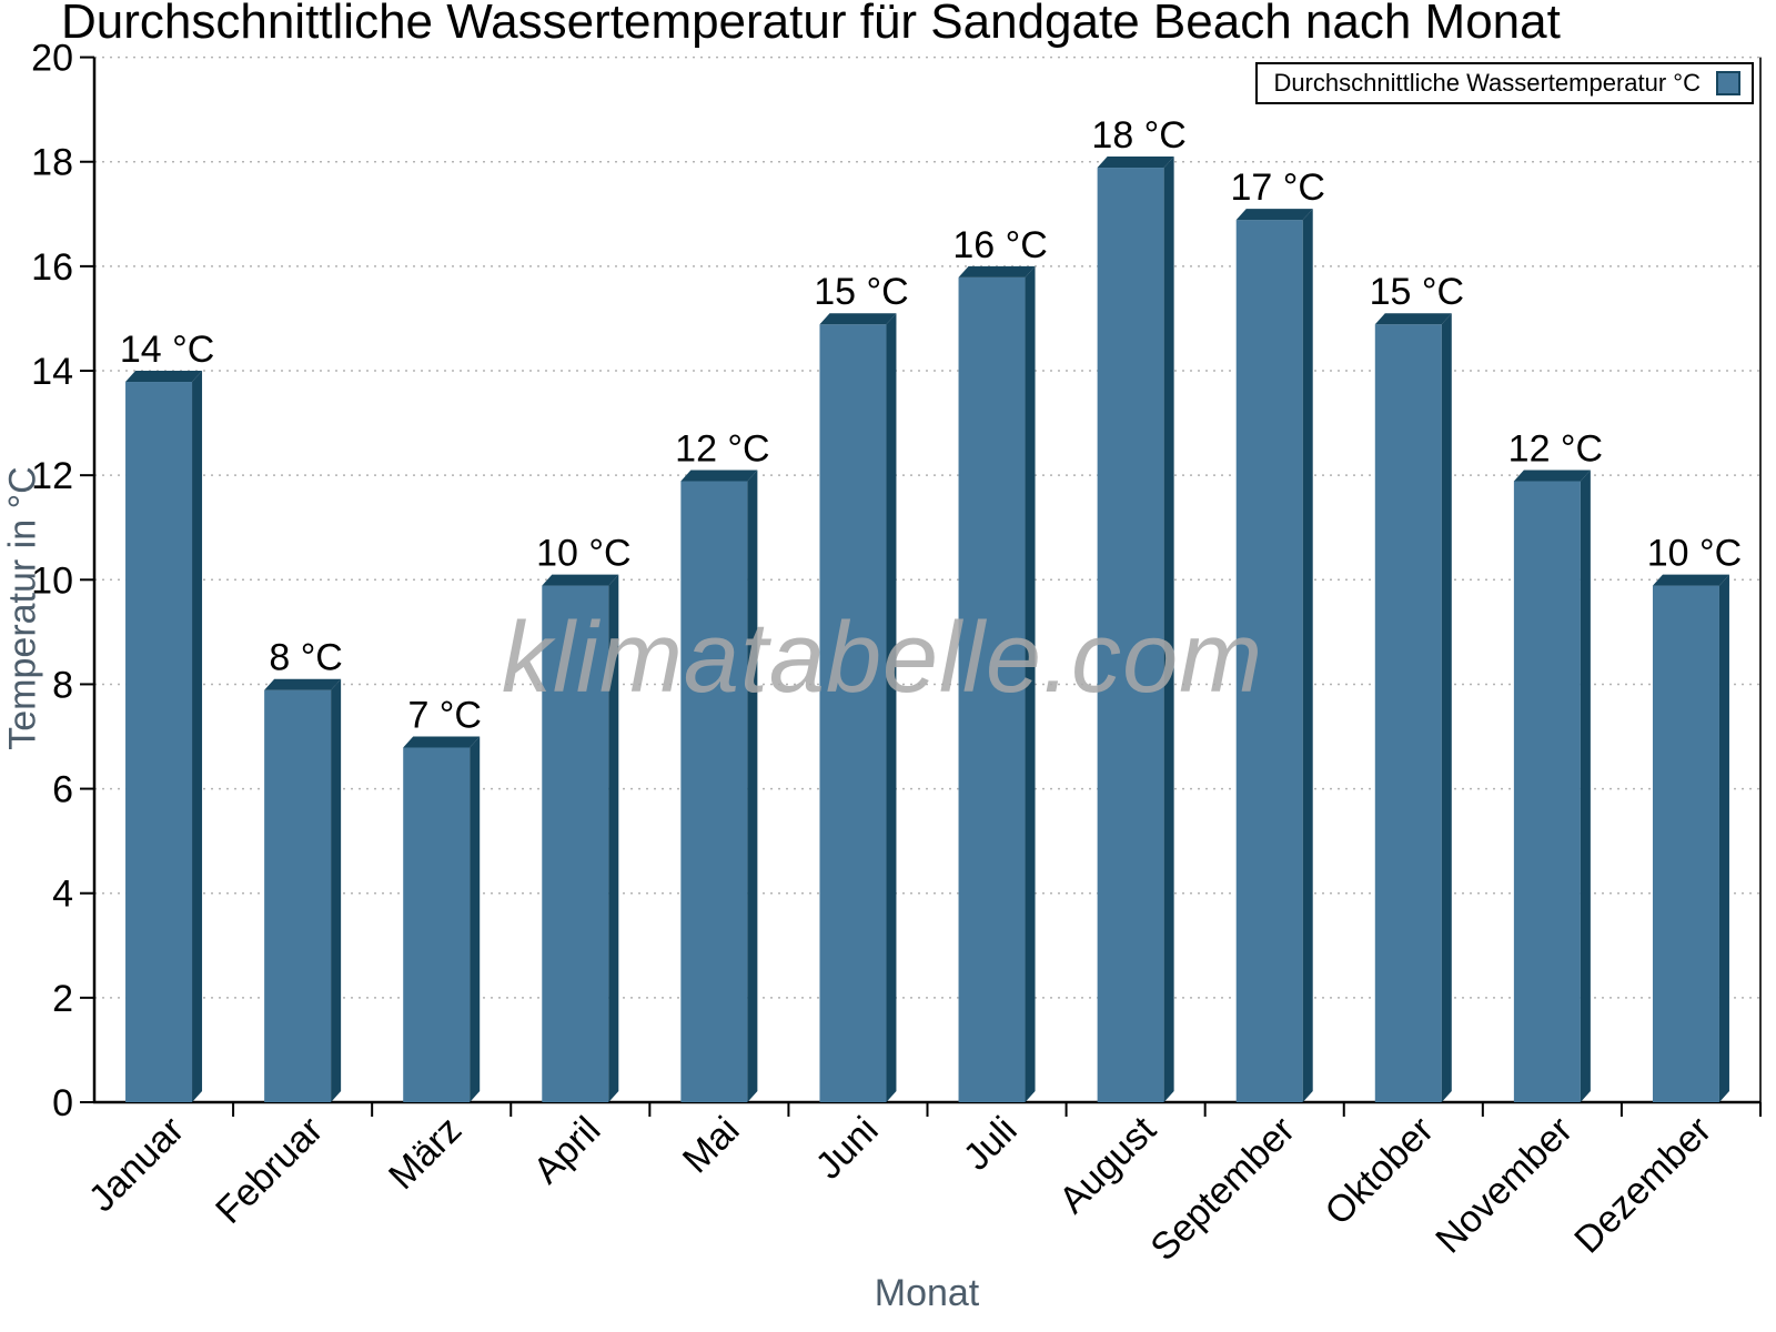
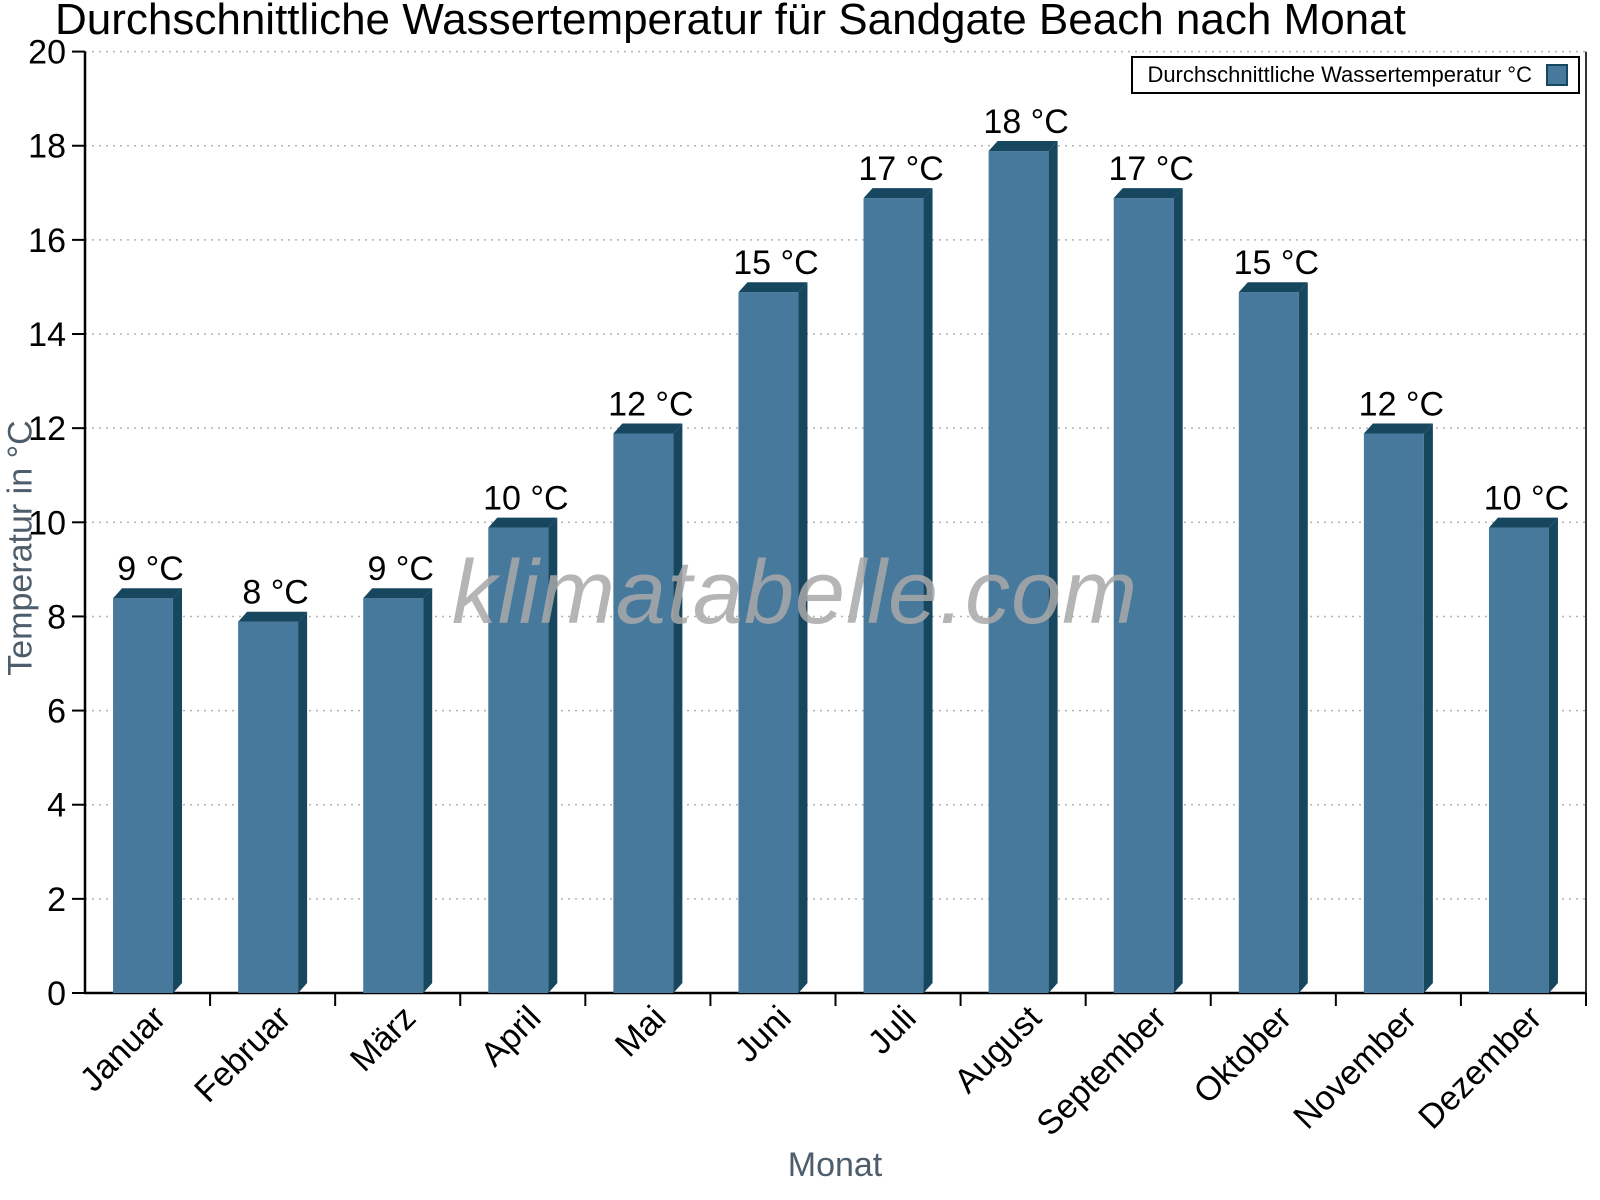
Januar: 14 -> 9
März: 7 -> 9
Juli: 16 -> 17
